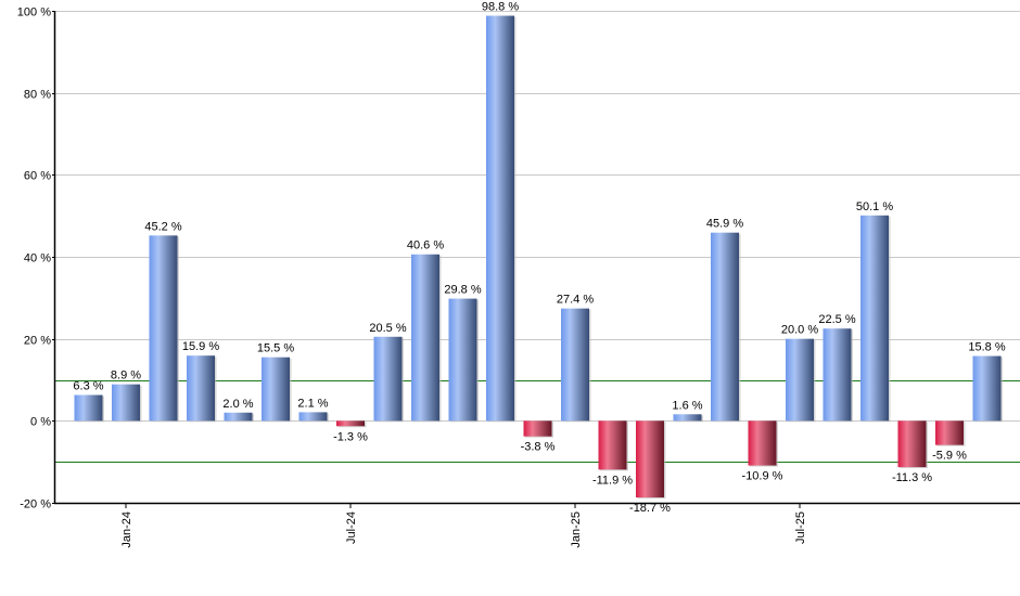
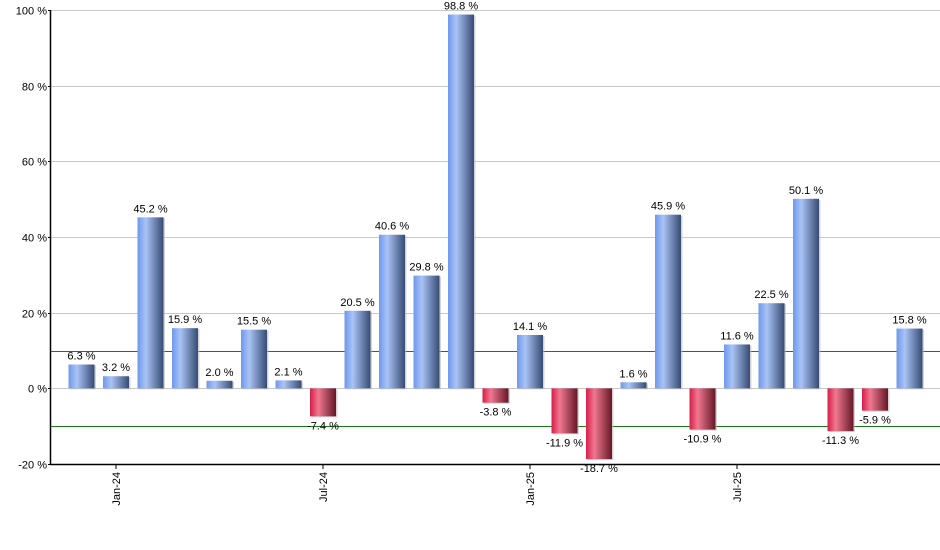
Jan-24: 8.9 -> 3.2
Jul-24: -1.3 -> -7.4
Jan-25: 27.4 -> 14.1
Jul-25: 20.0 -> 11.6
